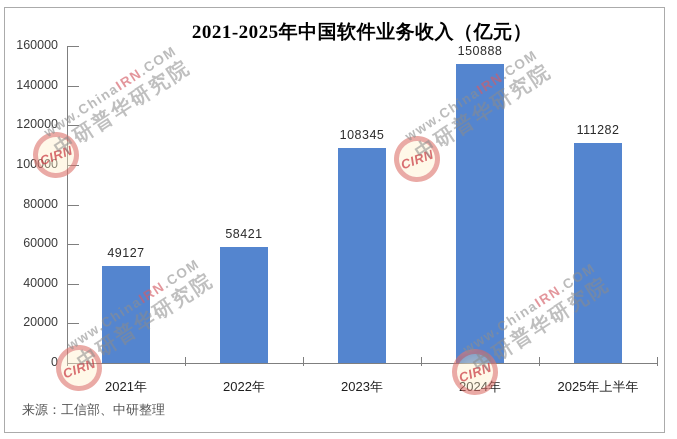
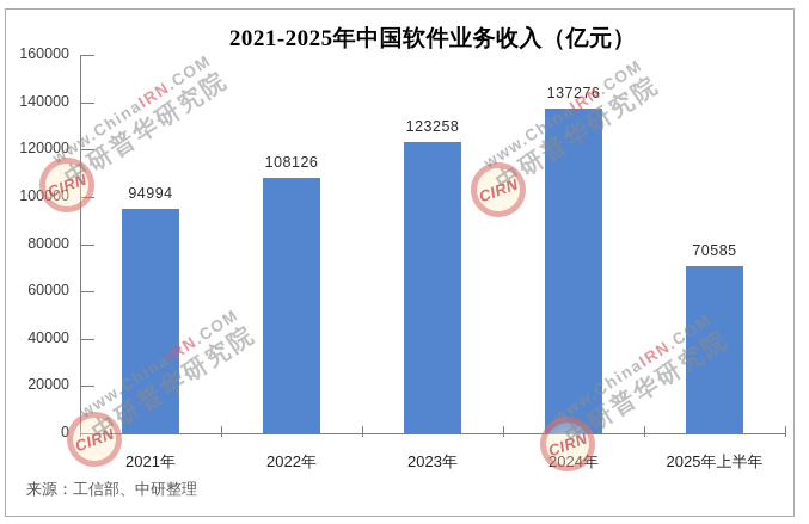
2021年: 49127 -> 94994
2022年: 58421 -> 108126
2023年: 108345 -> 123258
2024年: 150888 -> 137276
2025年上半年: 111282 -> 70585
